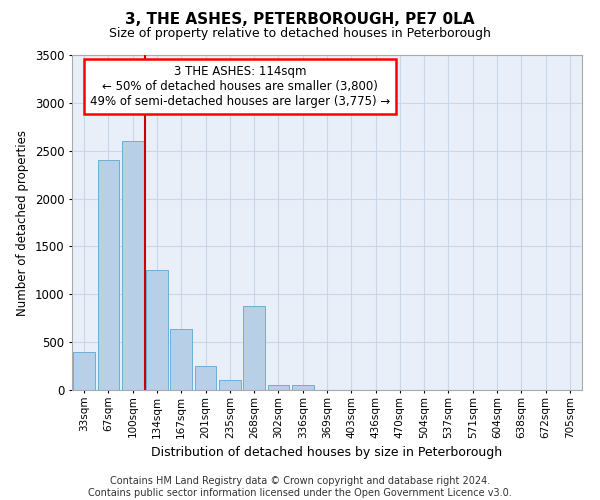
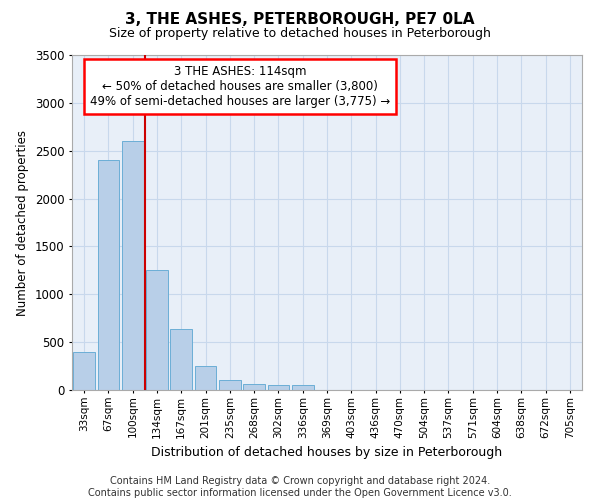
268sqm: 880 -> 60
